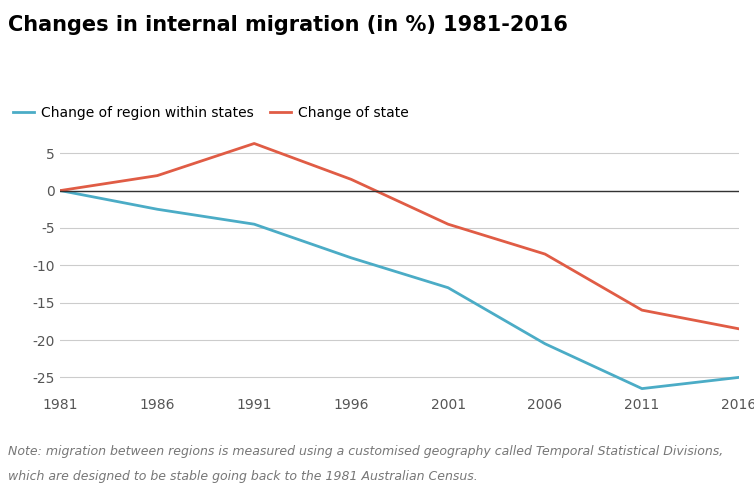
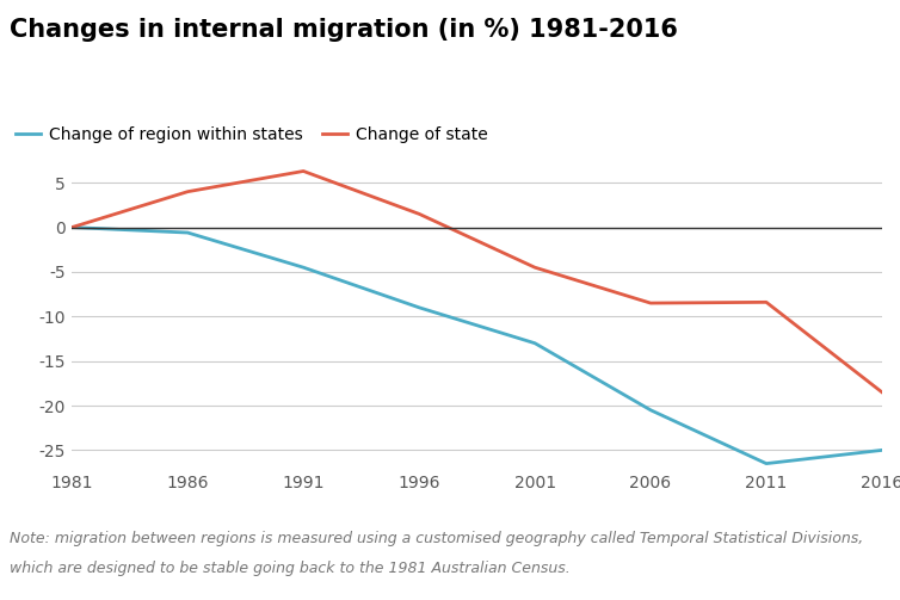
Change of region within states/1986: -2.5 -> -0.6
Change of state/1986: 2.0 -> 4.0
Change of state/2011: -16.0 -> -8.4
